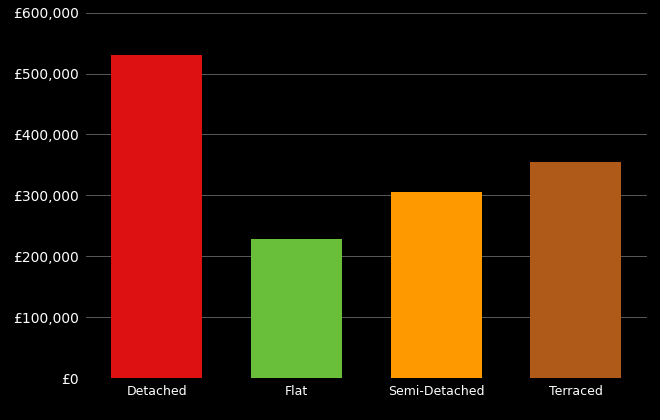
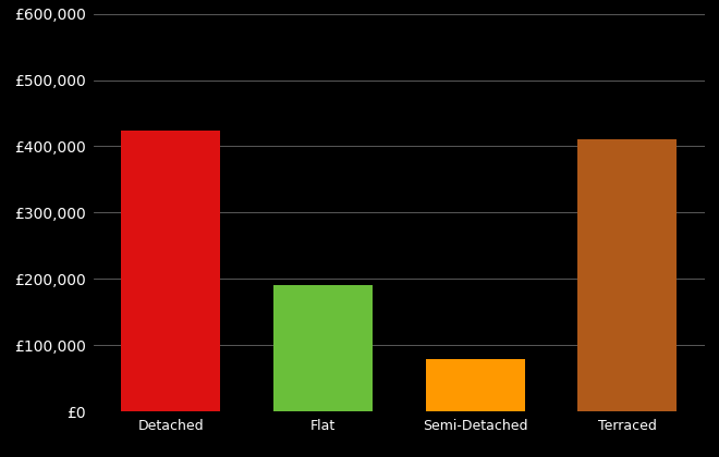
Detached: £530,000 -> £424,000
Flat: £228,000 -> £190,000
Semi-Detached: £305,000 -> £78,000
Terraced: £355,000 -> £410,000
